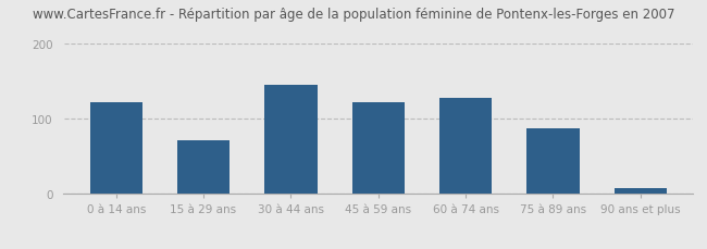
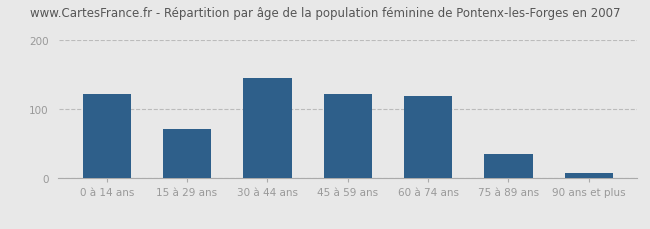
60 à 74 ans: 128 -> 120
75 à 89 ans: 87 -> 36
